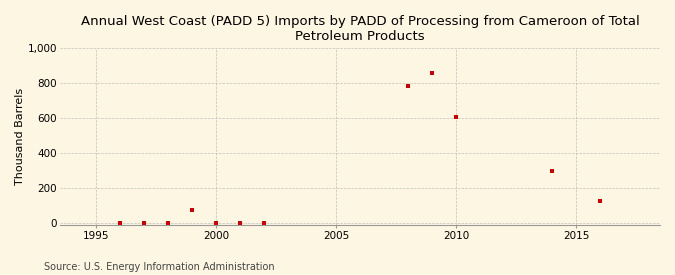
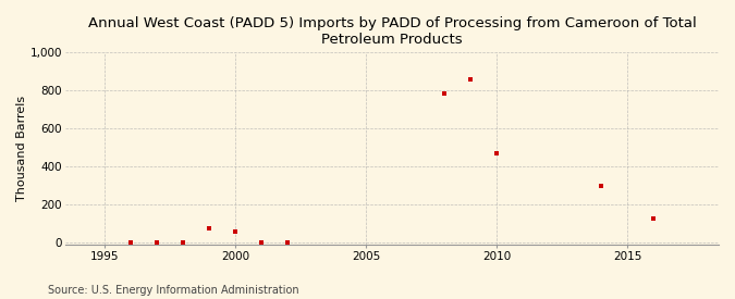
2000: 0 -> 60
2010: 610 -> 470
